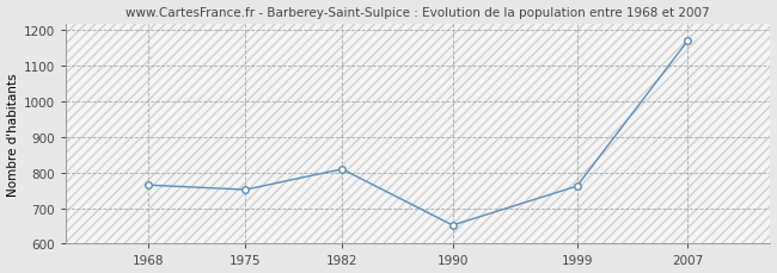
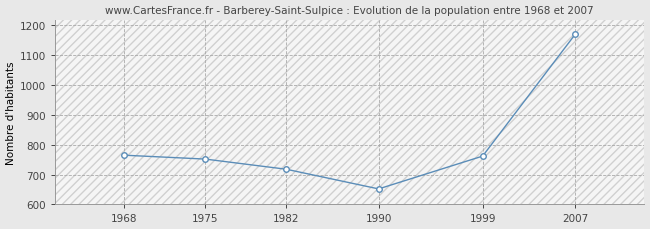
1982: 810 -> 718
